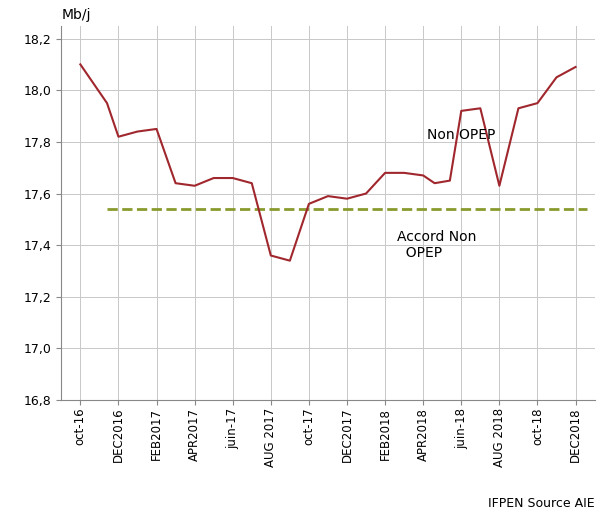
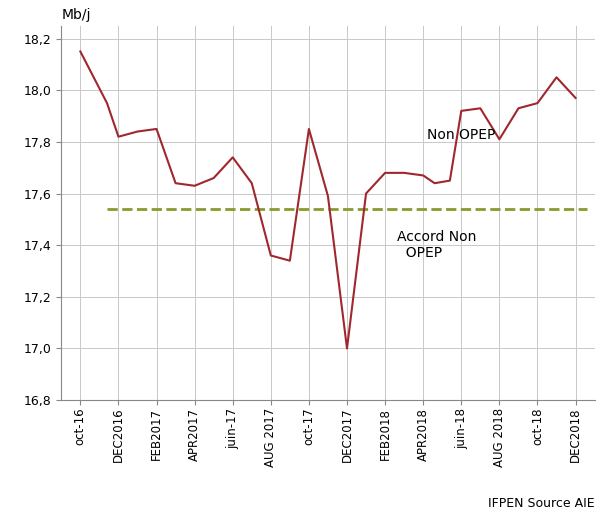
oct-16: 18,10 -> 18,15
juin-17: 17,66 -> 17,74
oct-17: 17,56 -> 17,85
DEC2017: 17,58 -> 17,00
AUG 2018: 17,63 -> 17,81
DEC2018: 18,09 -> 17,97
